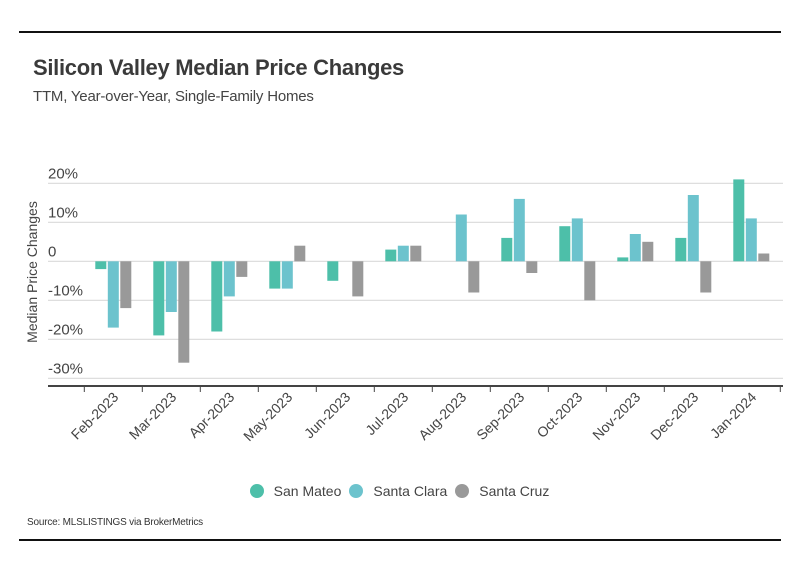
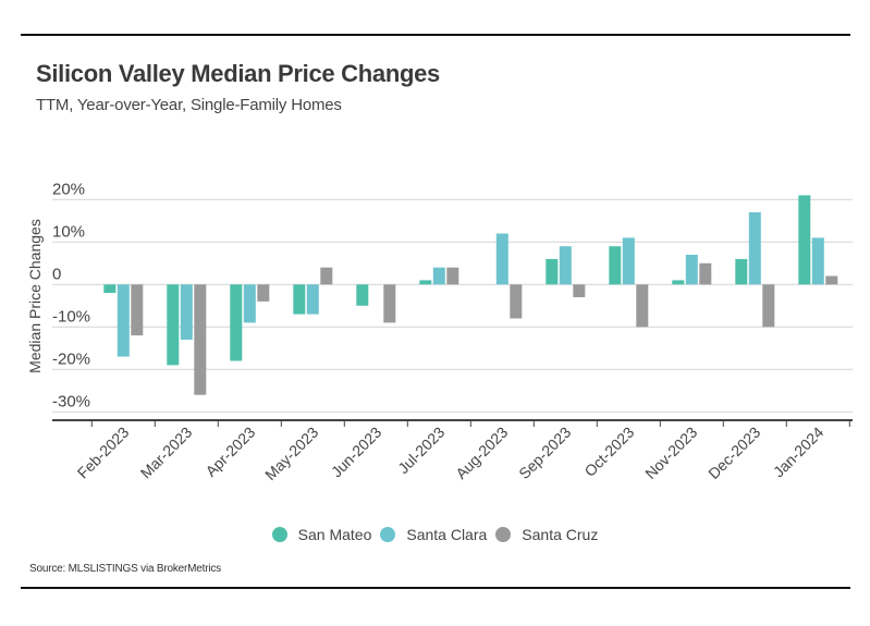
San Mateo/Jul-2023: 3% -> 1%
Santa Clara/Sep-2023: 16% -> 9%
Santa Cruz/Dec-2023: -8% -> -10%
